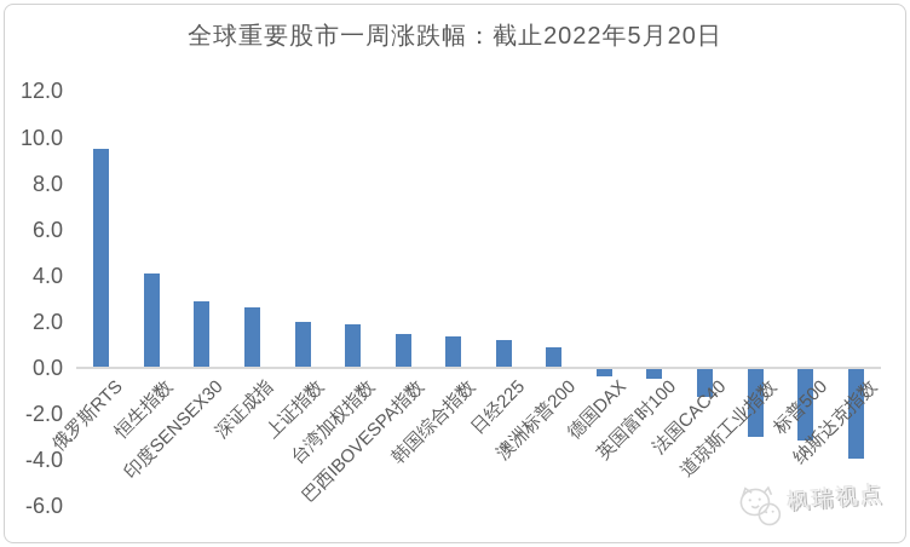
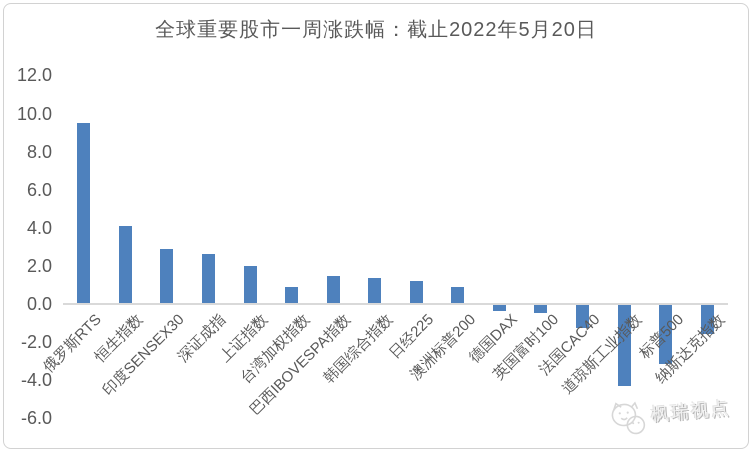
台湾加权指数: 1.9 -> 0.9
道琼斯工业指数: -3.0 -> -4.3
纳斯达克指数: -4.0 -> -1.6
